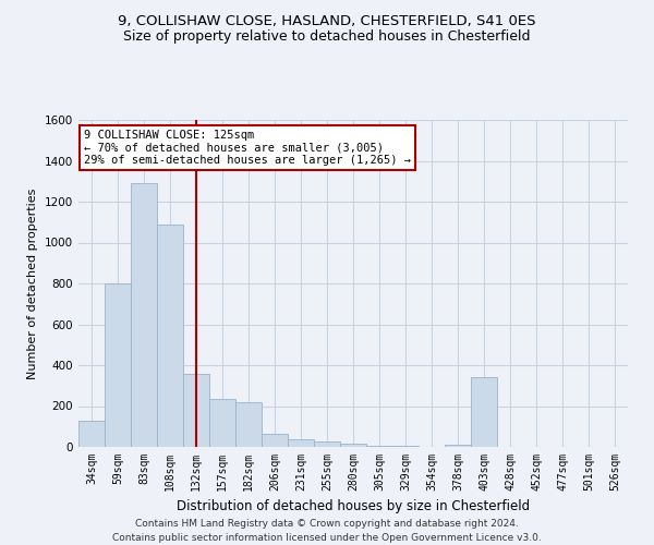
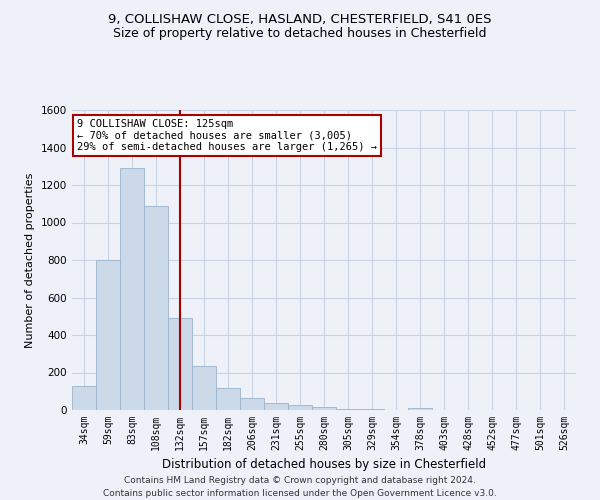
132sqm: 360 -> 490
182sqm: 220 -> 120
403sqm: 340 -> 0
